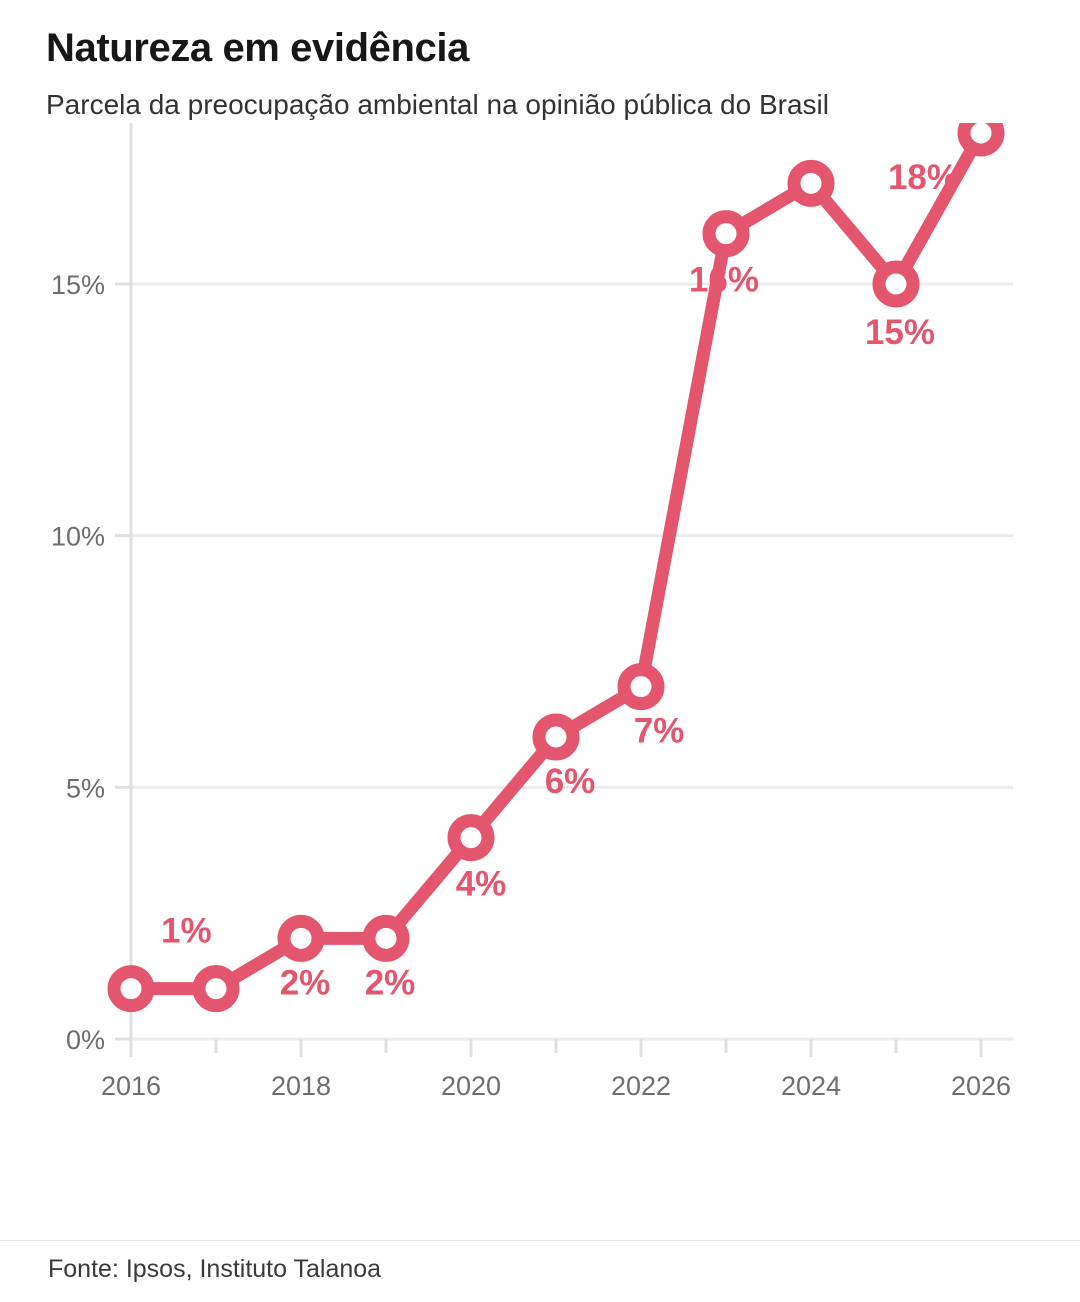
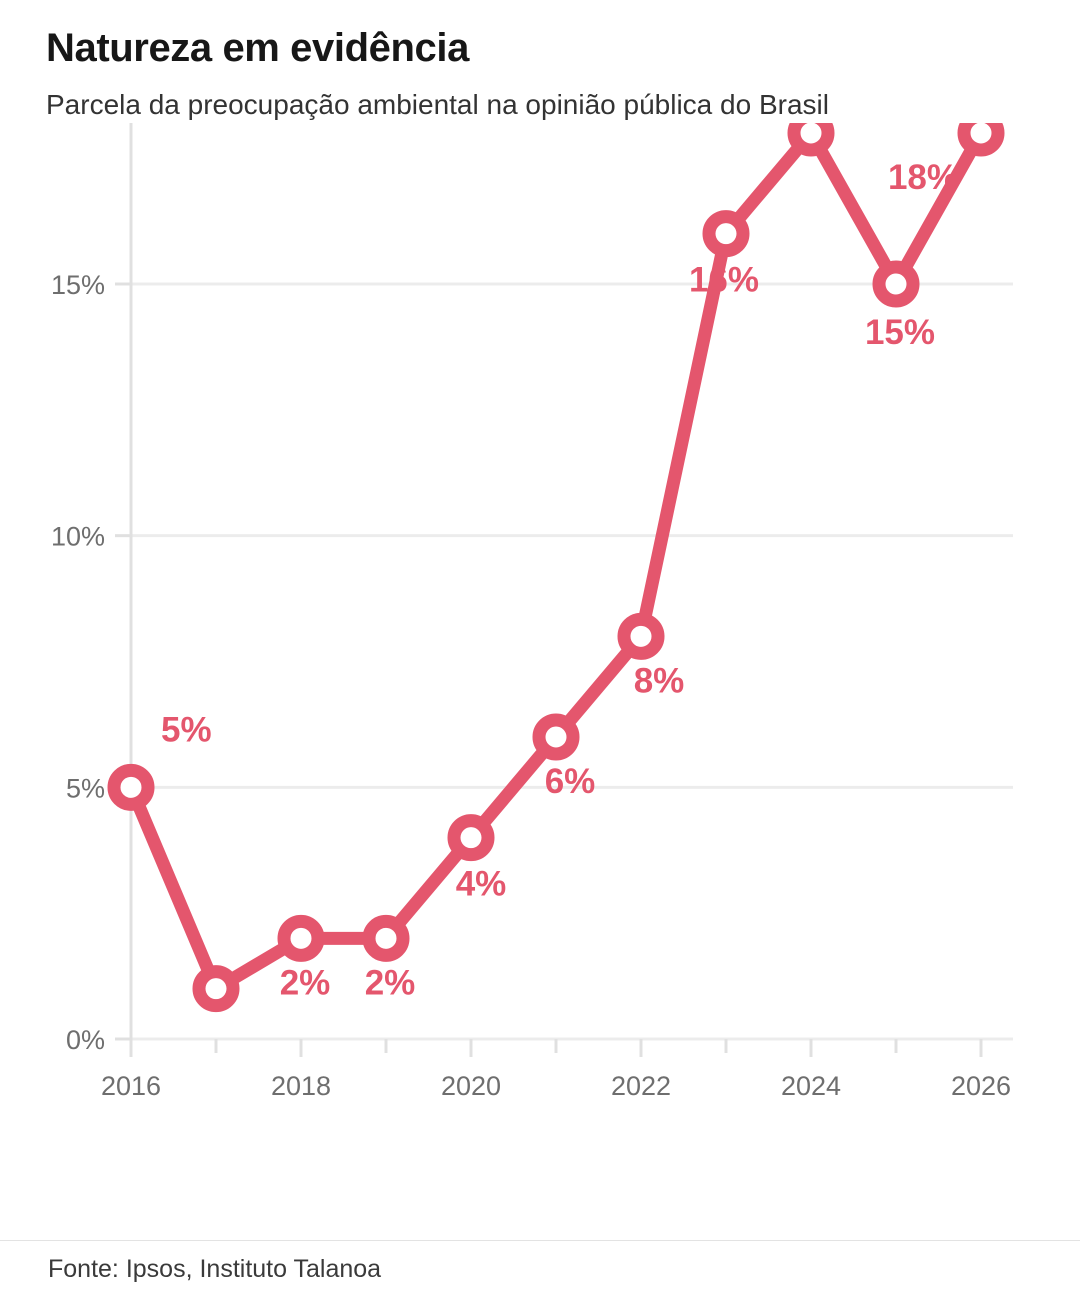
2016: 1% -> 5%
2022: 7% -> 8%
2024: 17% -> 18%
